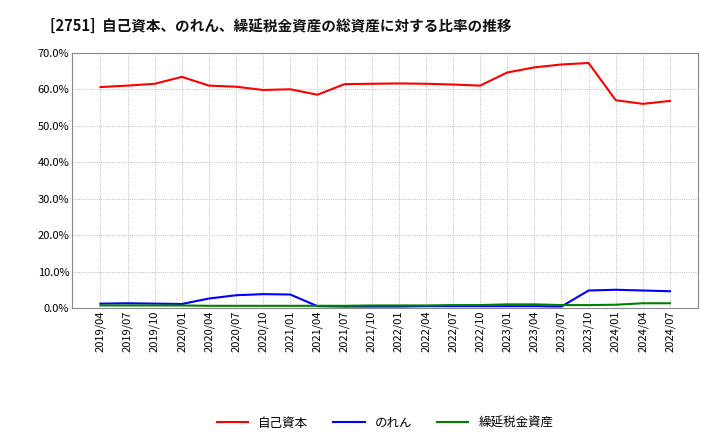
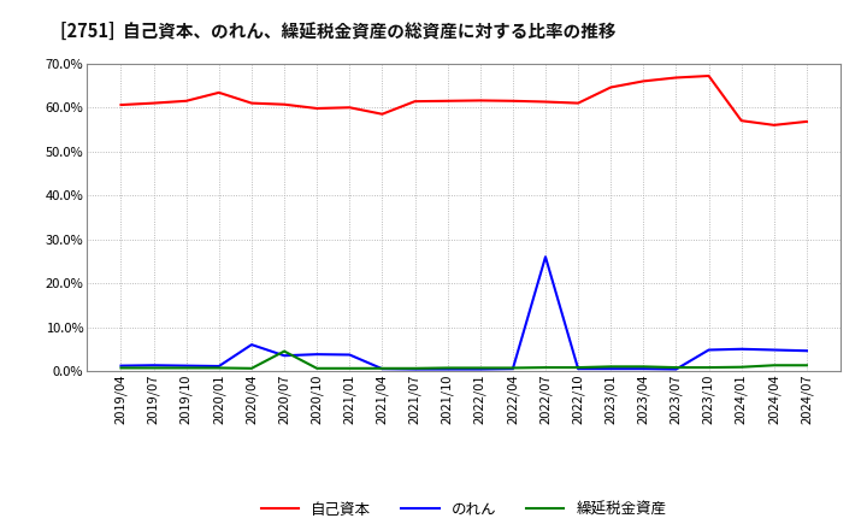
のれん/2020/04: 2.6% -> 6.0%
繰延税金資産/2020/07: 0.6% -> 4.5%
のれん/2022/07: 0.5% -> 26.0%
